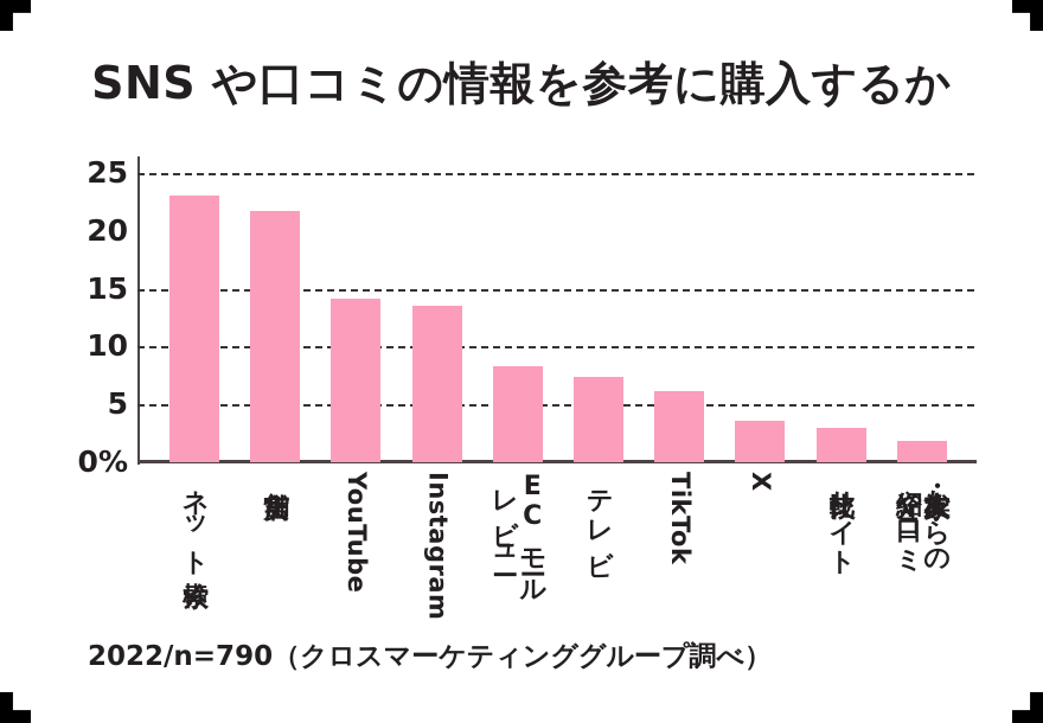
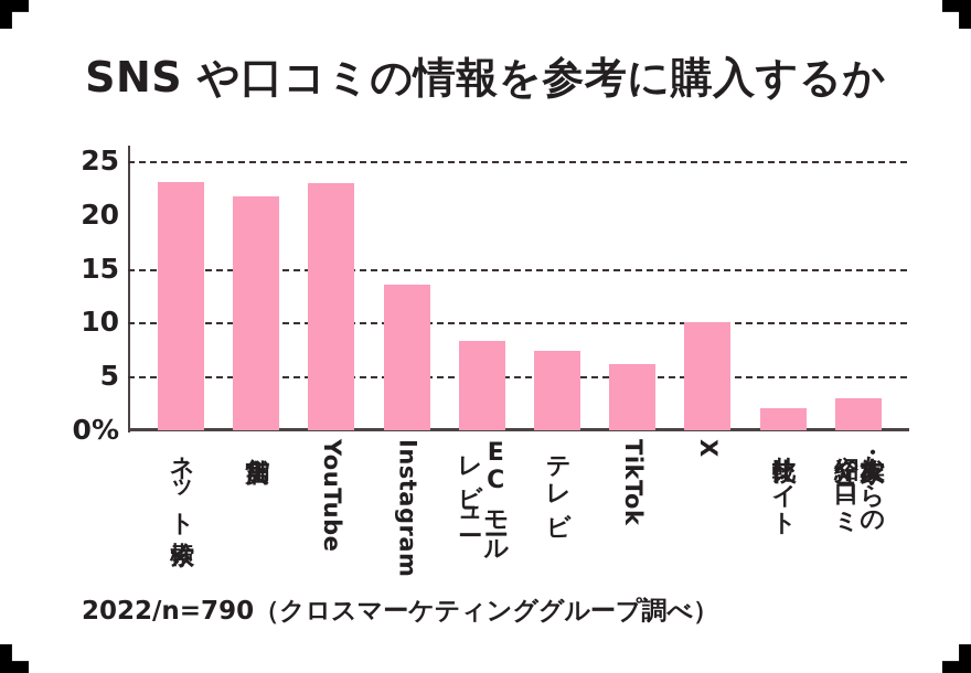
YouTube: 14 -> 23
X: 4 -> 10
比較サイト: 3 -> 2
家族・友人からの紹介や口コミ: 2 -> 3
